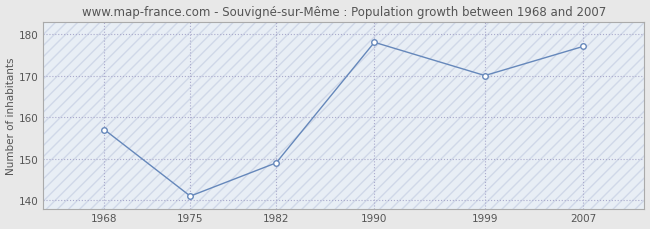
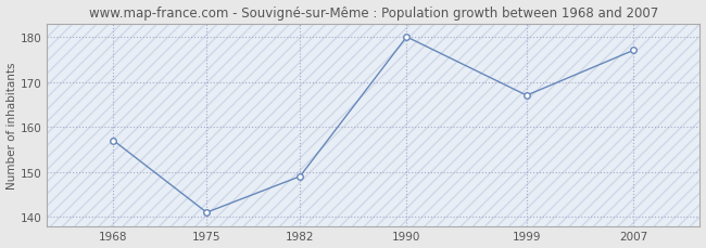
1990: 178 -> 180
1999: 170 -> 167
